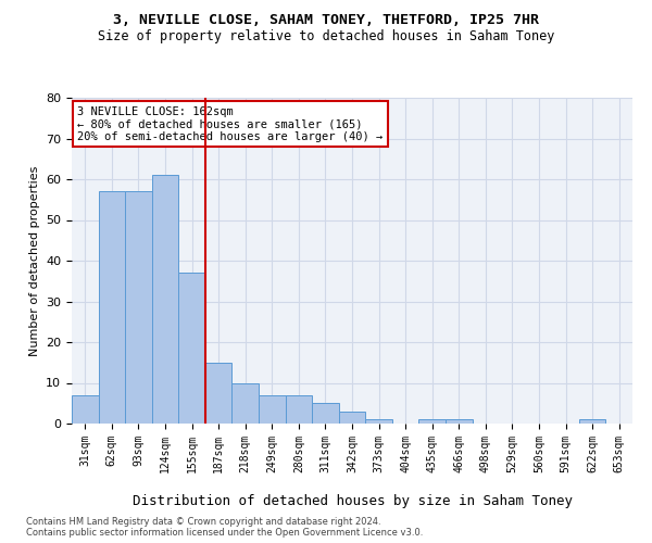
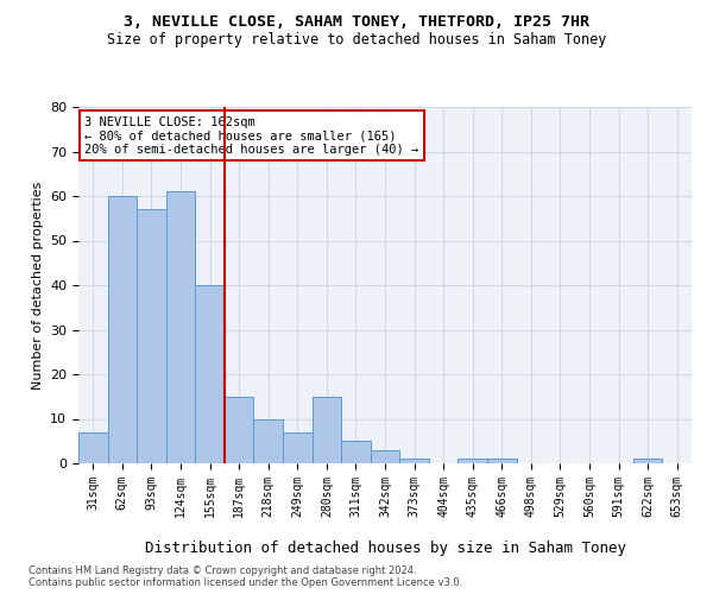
62sqm: 57 -> 60
155sqm: 37 -> 40
280sqm: 7 -> 15
